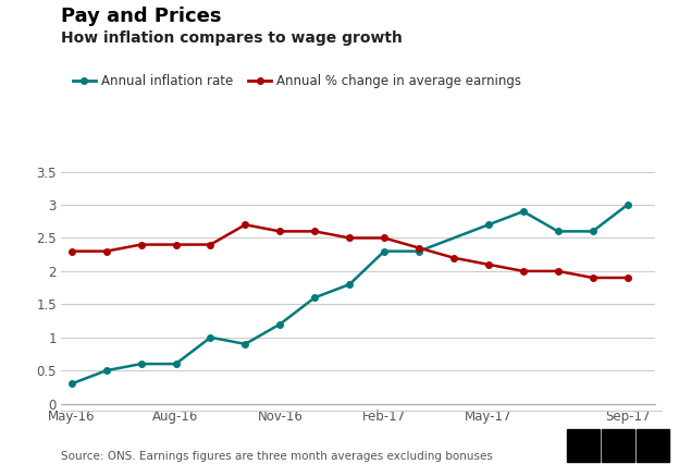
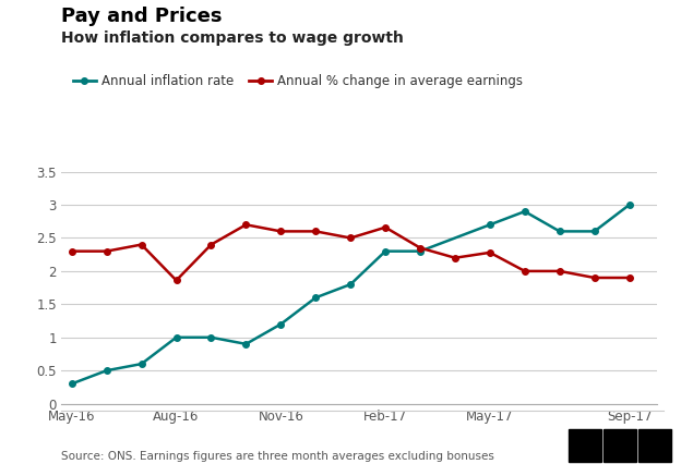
Annual inflation rate/Aug-16: 0.6 -> 1.0
Annual % change in average earnings/Aug-16: 2.40 -> 1.86
Annual % change in average earnings/Feb-17: 2.50 -> 2.66
Annual % change in average earnings/May-17: 2.10 -> 2.28
